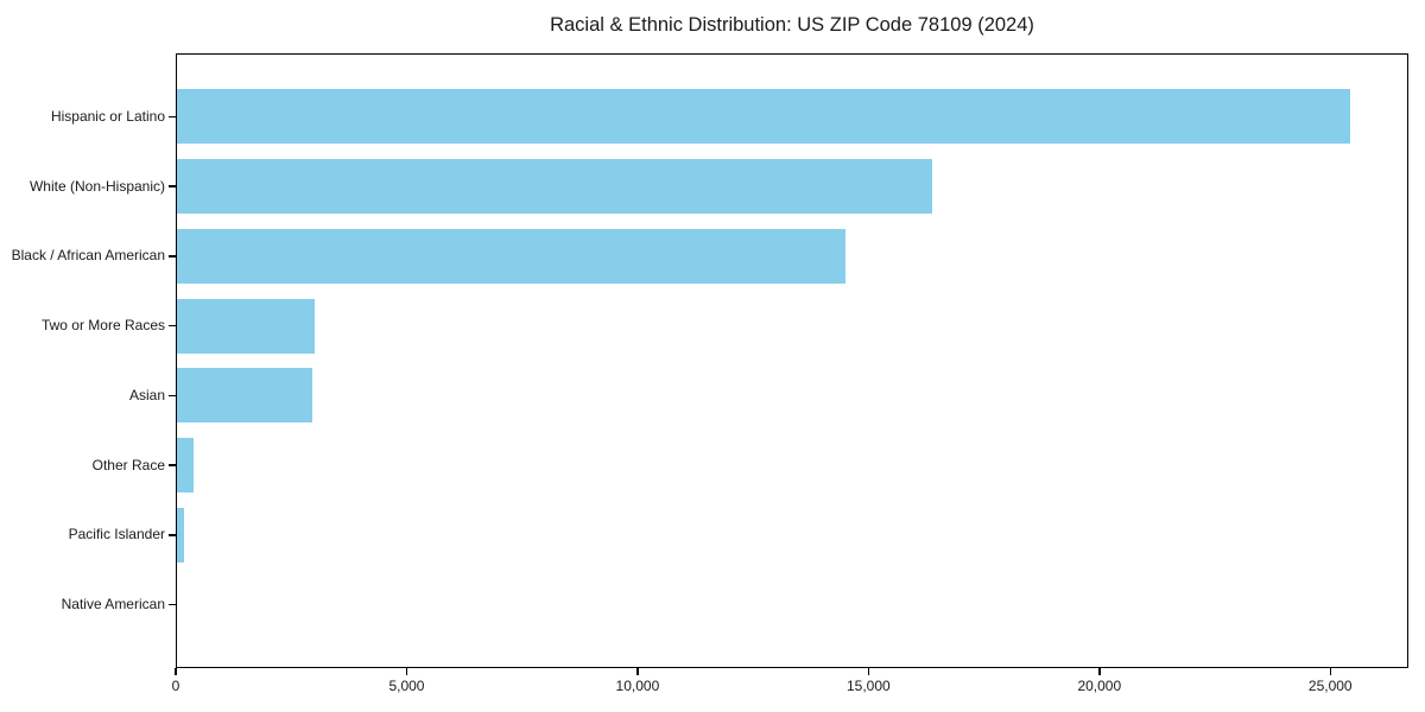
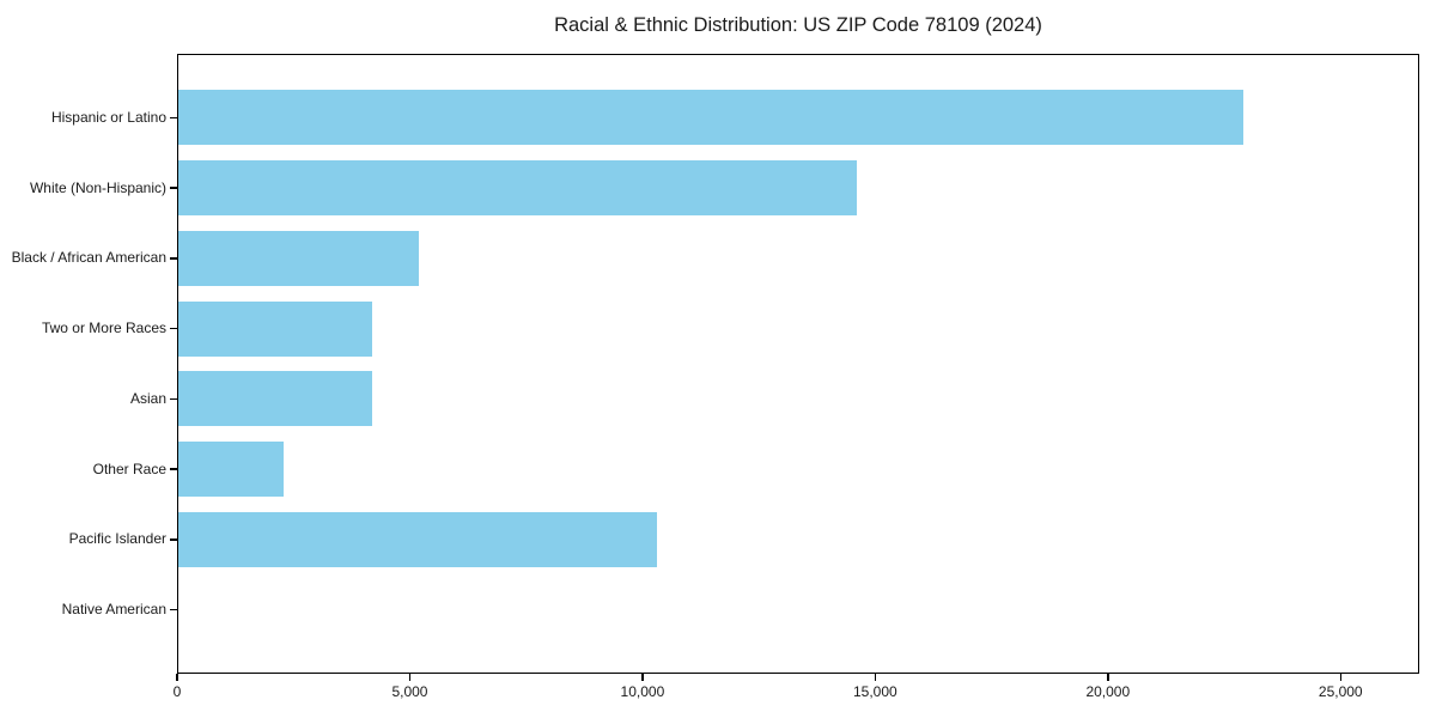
Hispanic or Latino: 25400 -> 22900
White (Non-Hispanic): 16400 -> 14600
Black / African American: 14500 -> 5200
Two or More Races: 3000 -> 4200
Asian: 3000 -> 4200
Other Race: 400 -> 2300
Pacific Islander: 200 -> 10300
